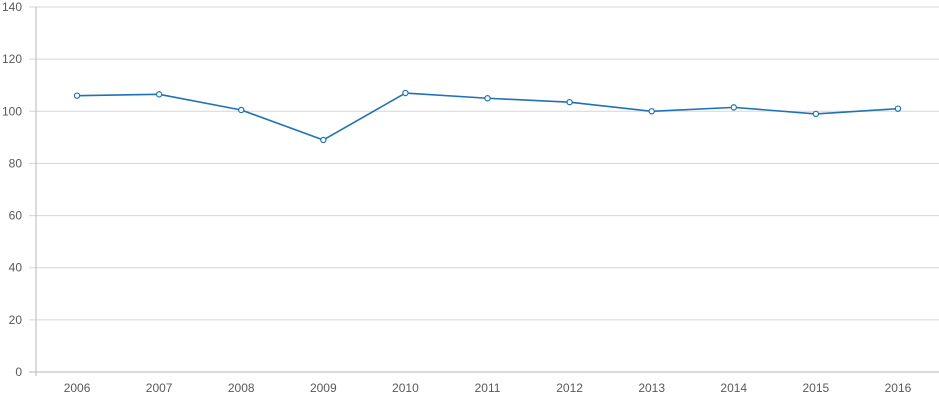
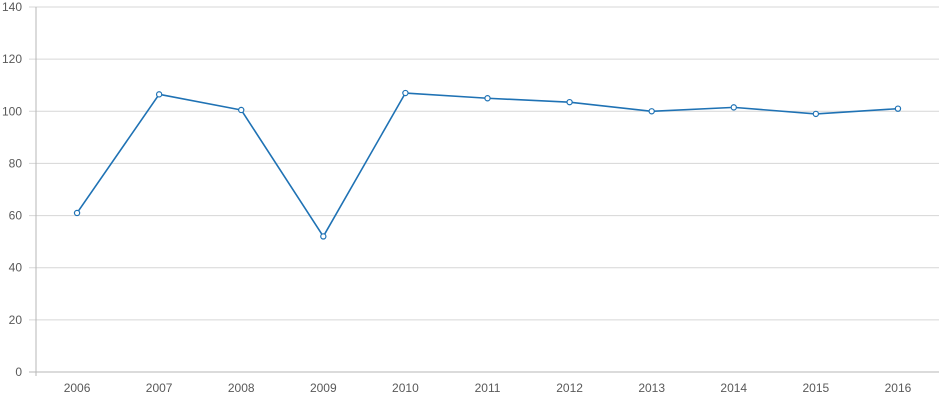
2006: 106 -> 61
2009: 89 -> 52
